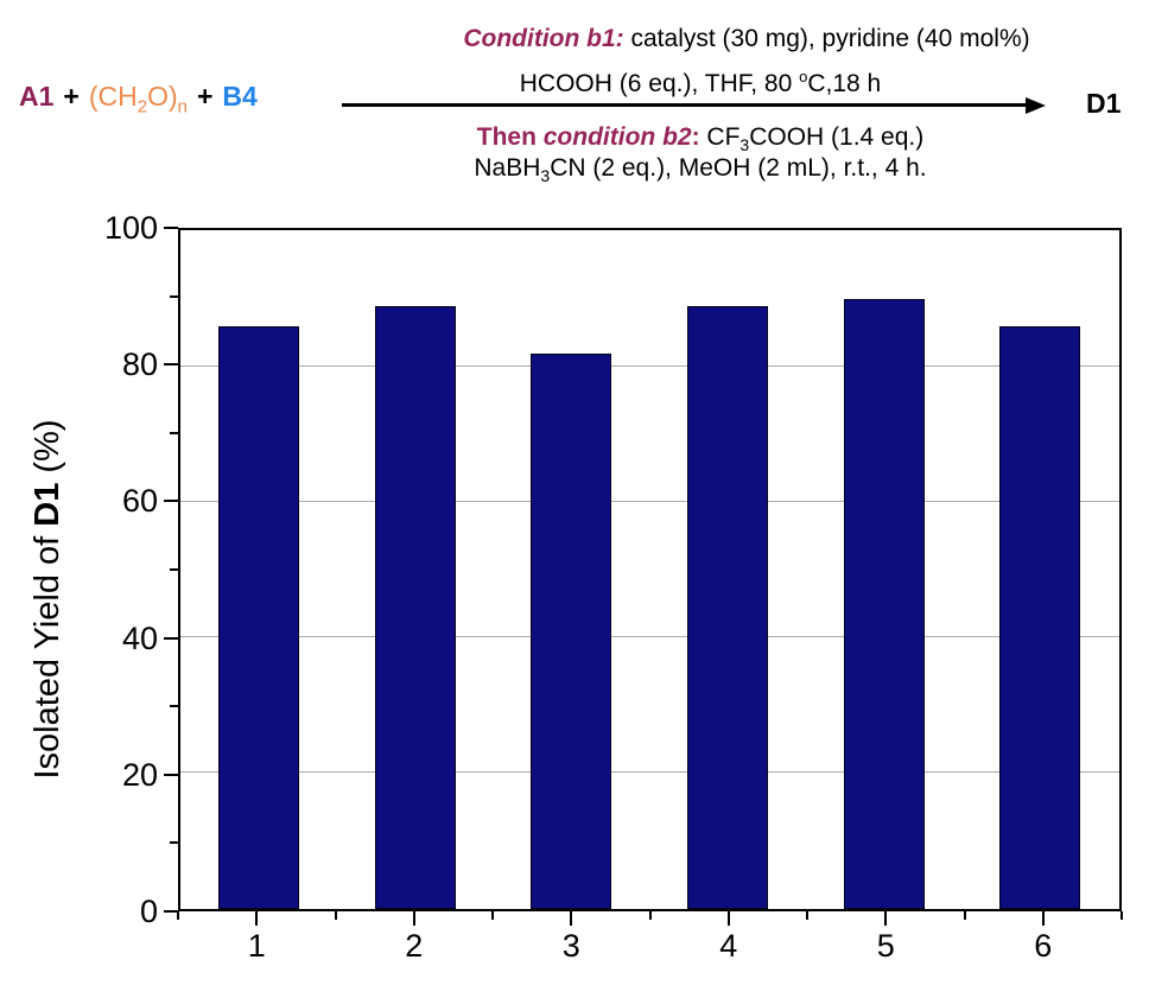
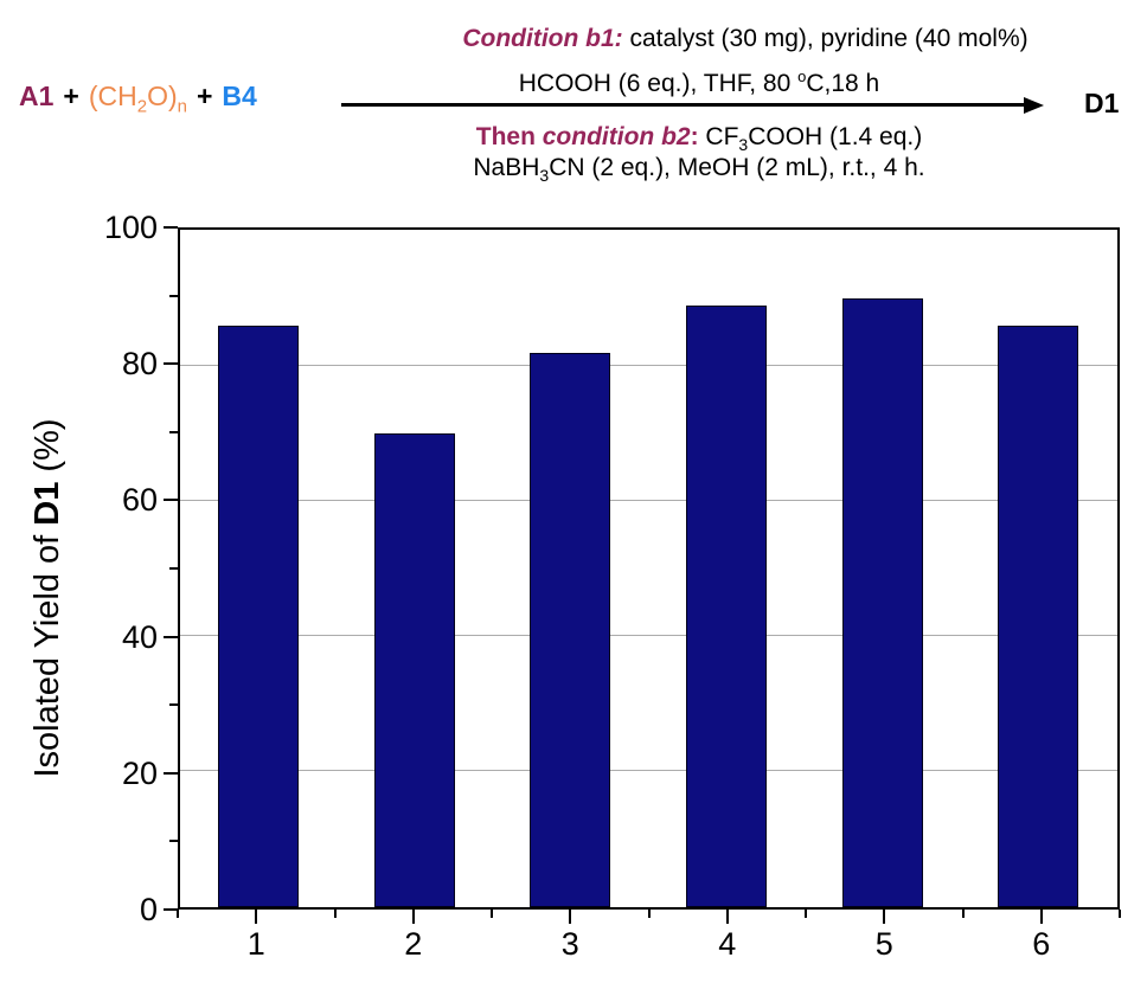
2: 89 -> 70
